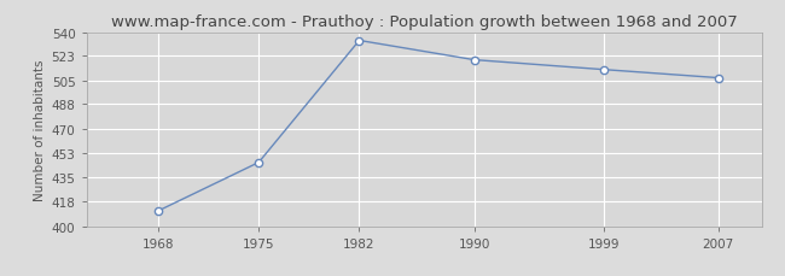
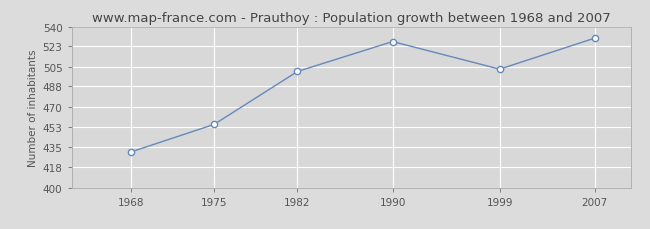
1968: 411 -> 431
1975: 446 -> 455
1982: 534 -> 501
1990: 520 -> 527
1999: 513 -> 503
2007: 507 -> 530
